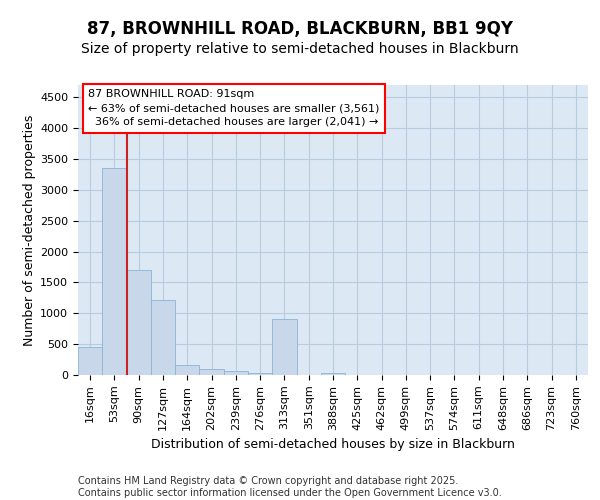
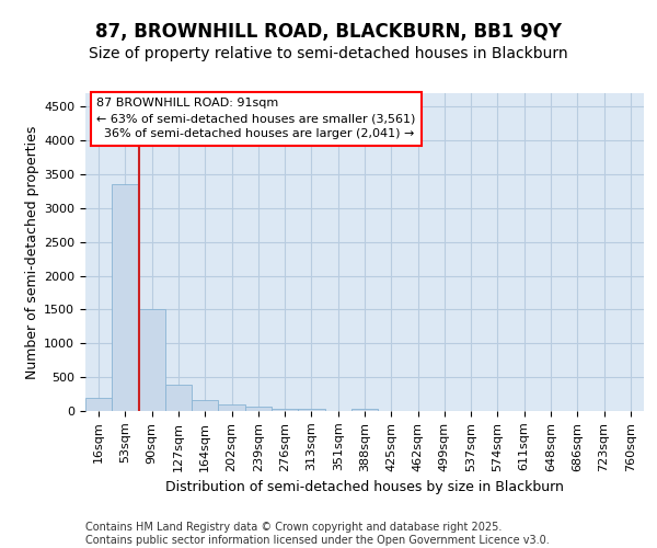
16sqm: 460 -> 200
90sqm: 1700 -> 1500
127sqm: 1220 -> 390
313sqm: 900 -> 40
